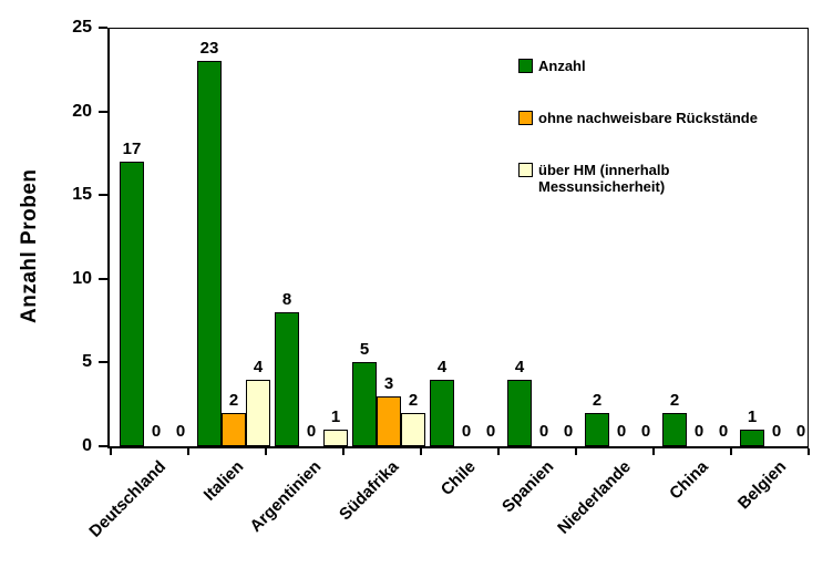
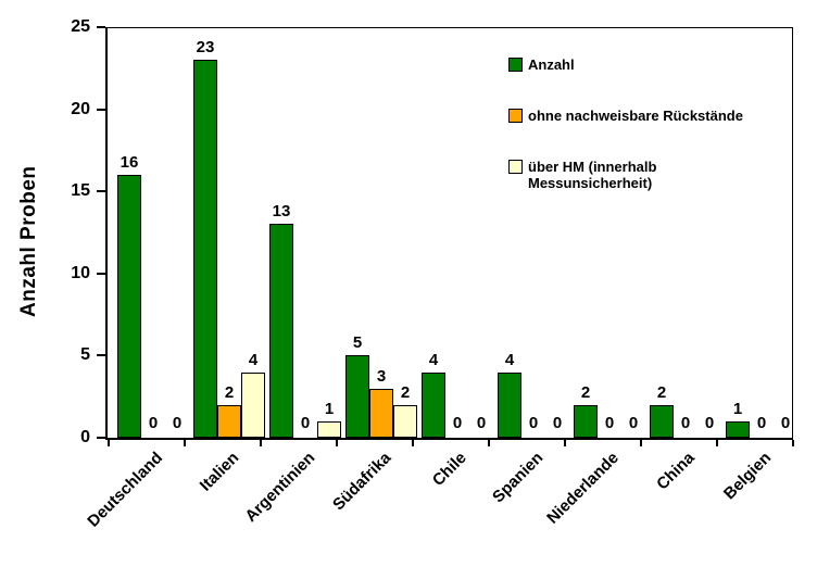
Anzahl/Deutschland: 17 -> 16
Anzahl/Argentinien: 8 -> 13
